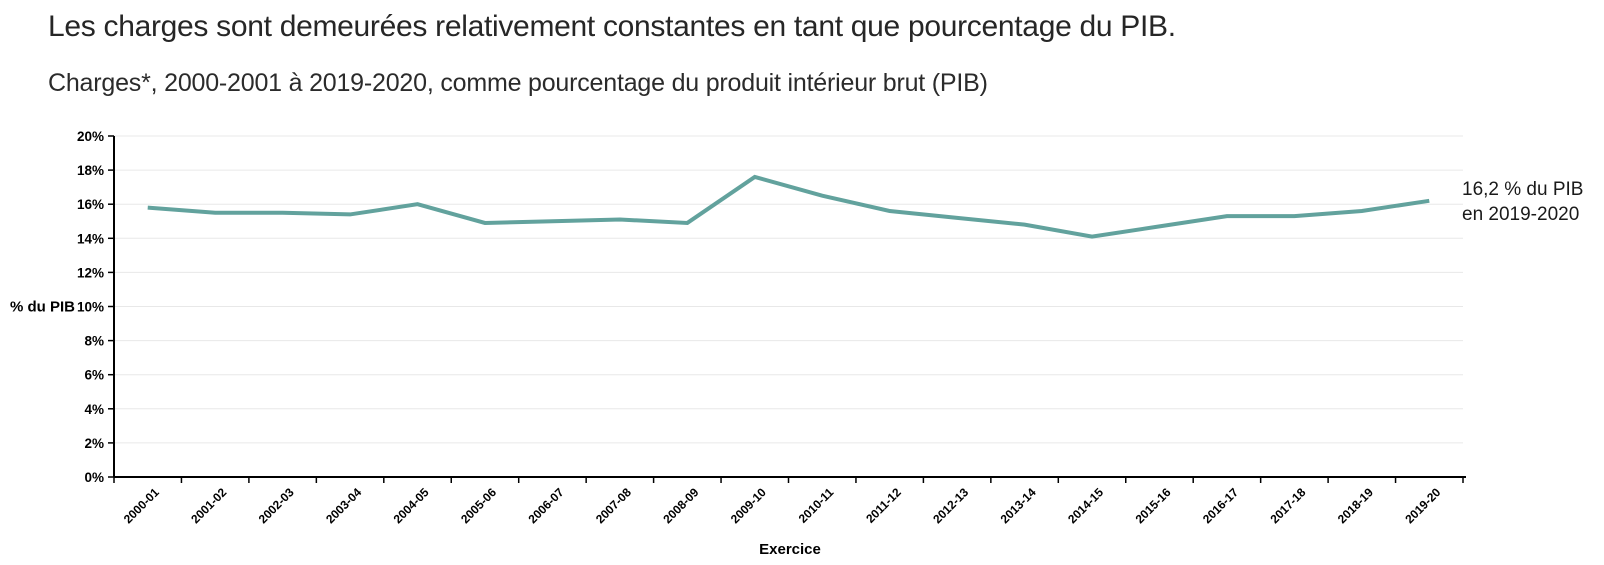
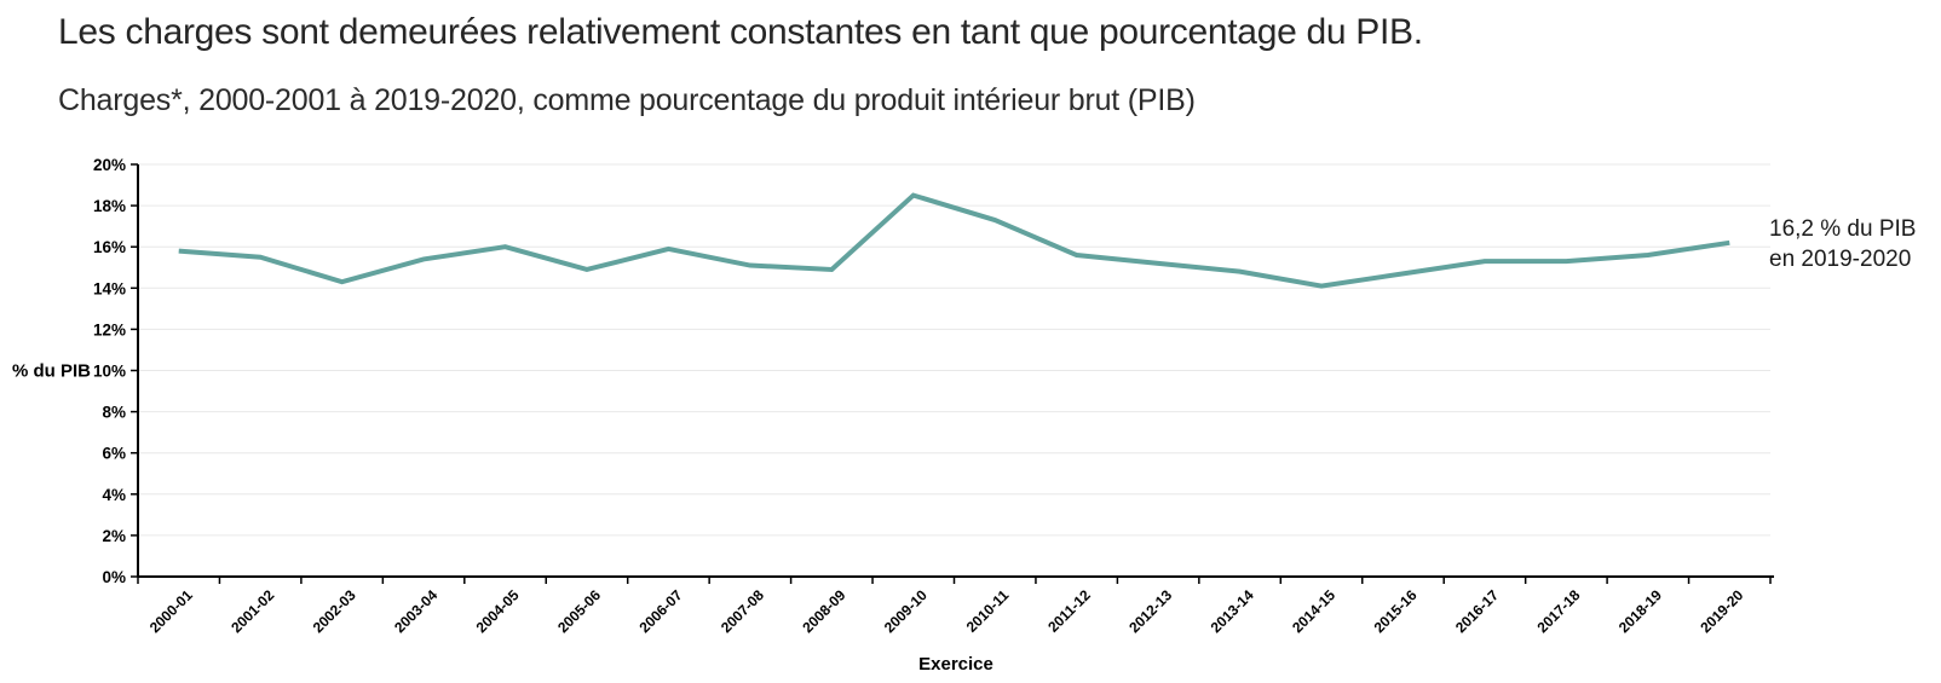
2002-03: 15.5% -> 14.3%
2006-07: 15.0% -> 15.9%
2009-10: 17.6% -> 18.5%
2010-11: 16.5% -> 17.3%
